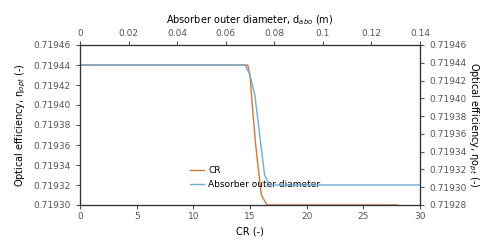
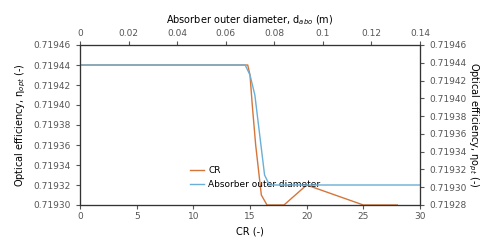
CR/20: 0.71930 -> 0.71932
